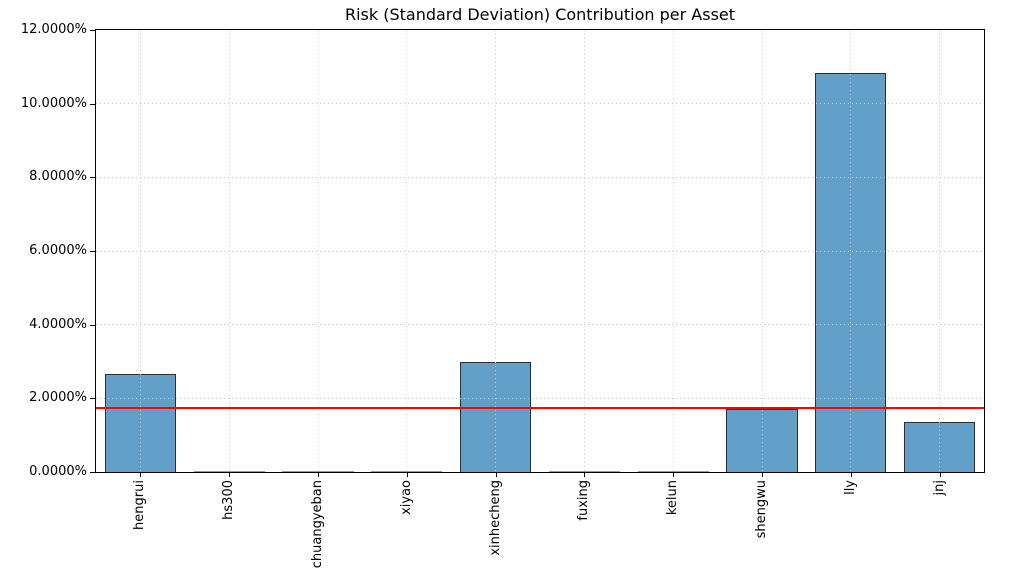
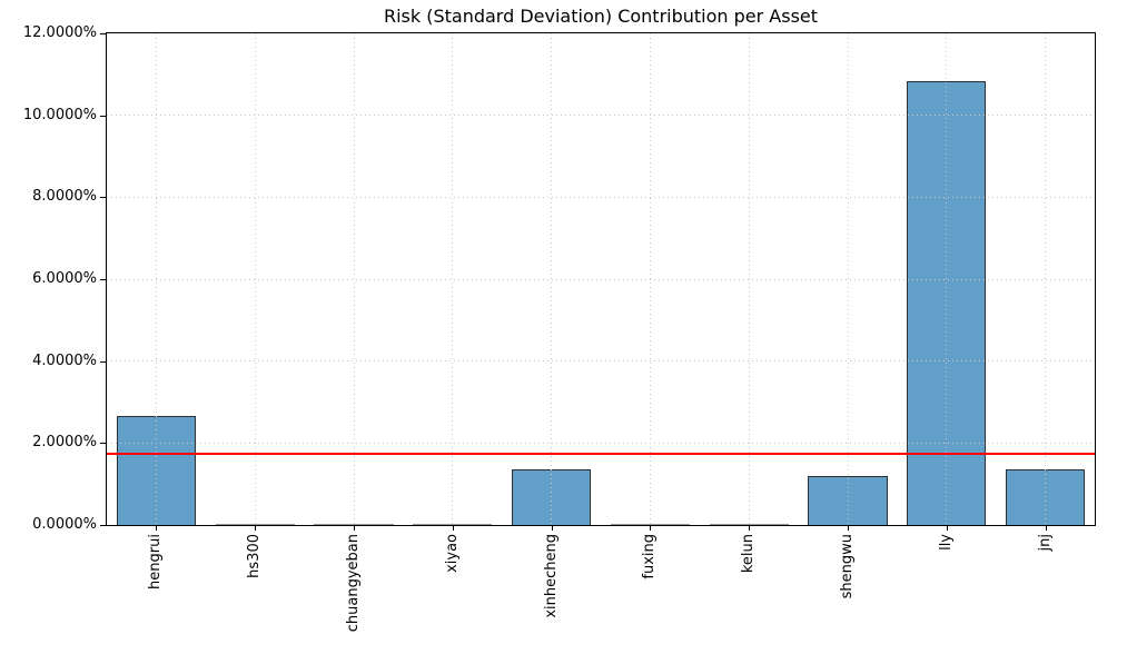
xinhecheng: 3.0% -> 1.4%
shengwu: 1.7% -> 1.2%
